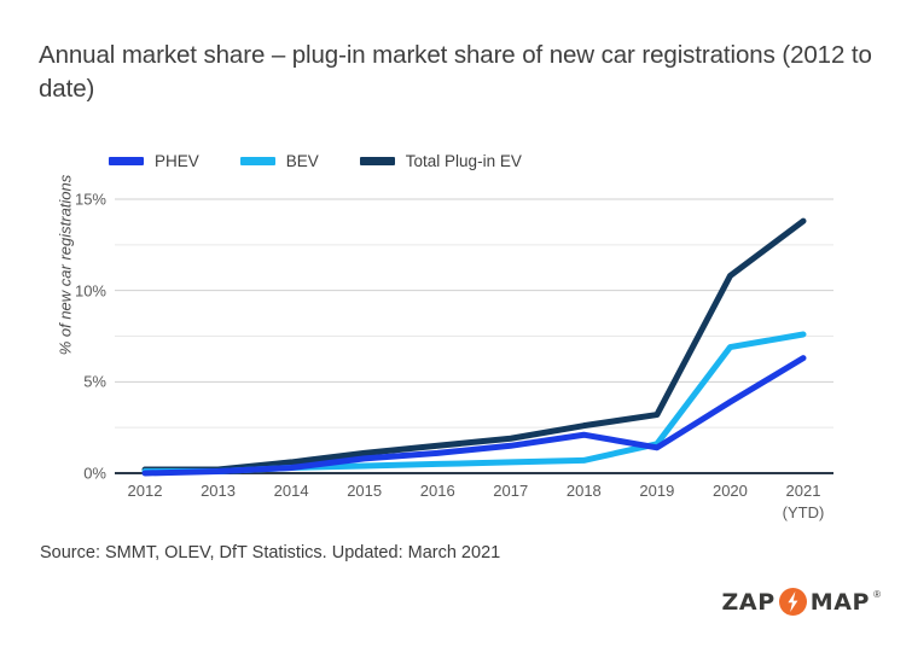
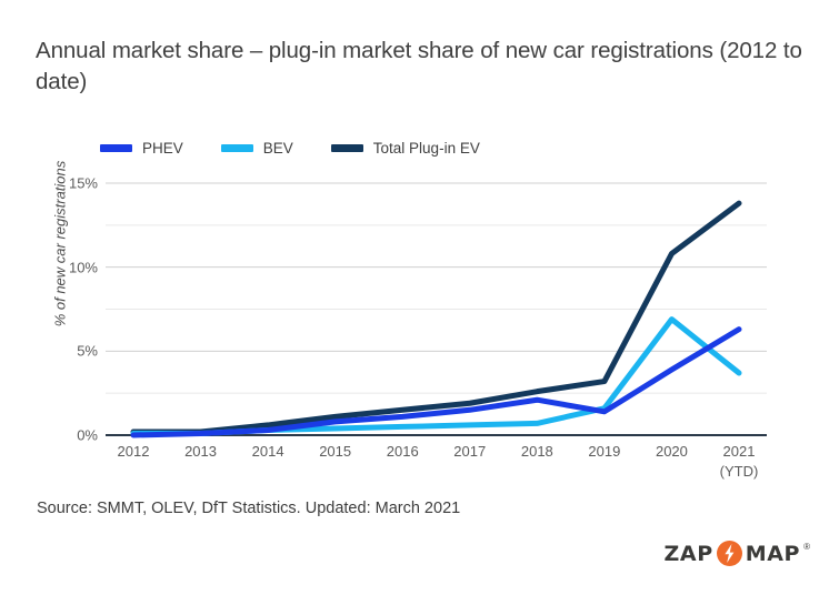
BEV/2021: 7.6% -> 3.7%
